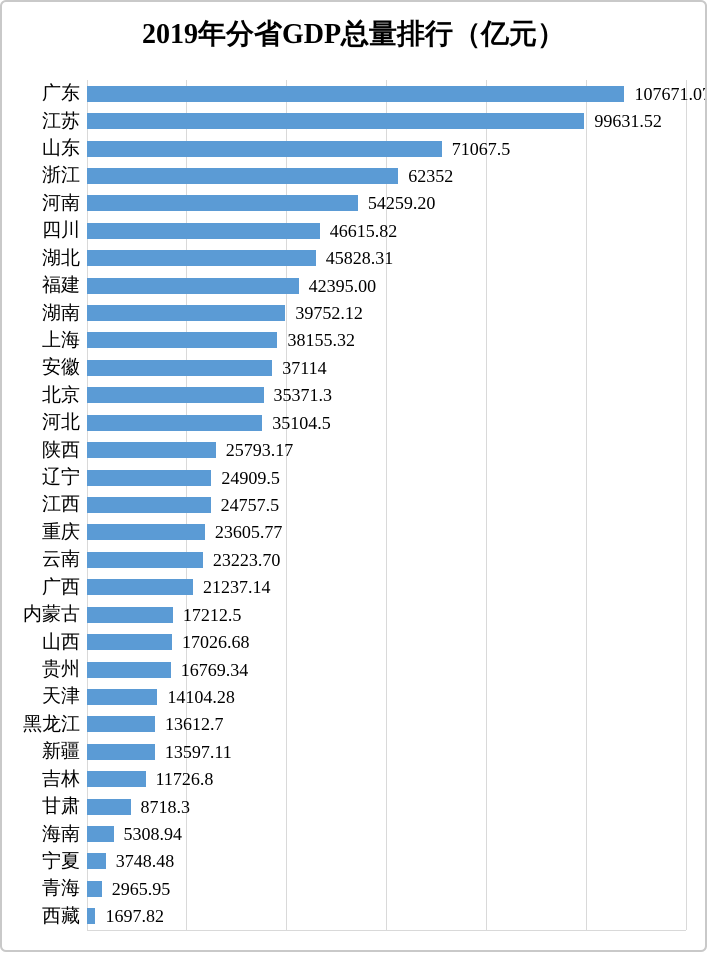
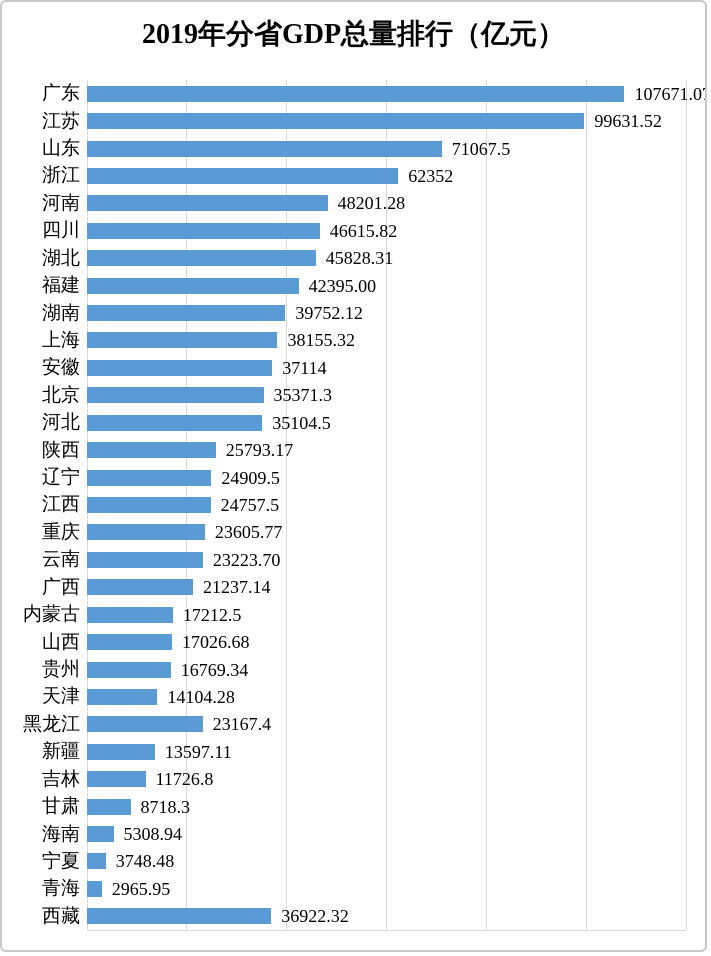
河南: 54259.20 -> 48201.28
黑龙江: 13612.7 -> 23167.4
西藏: 1697.82 -> 36922.32
